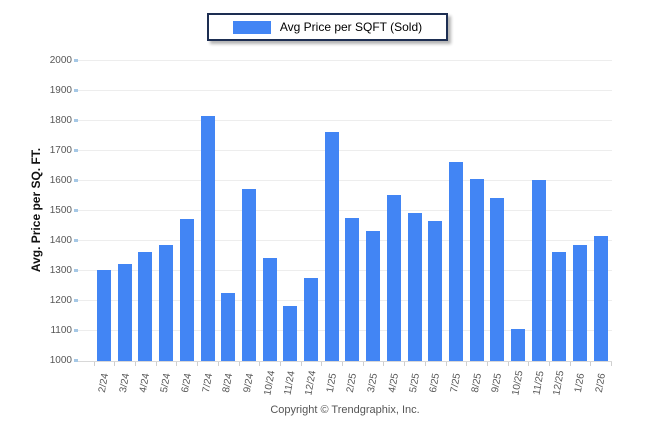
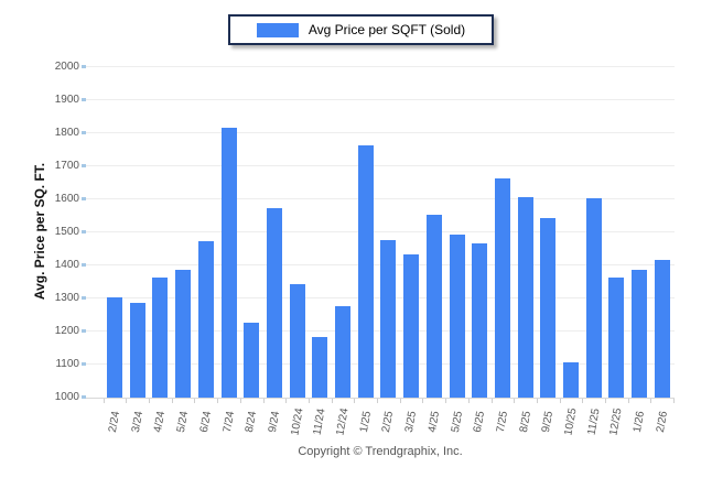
3/24: 1320 -> 1280
